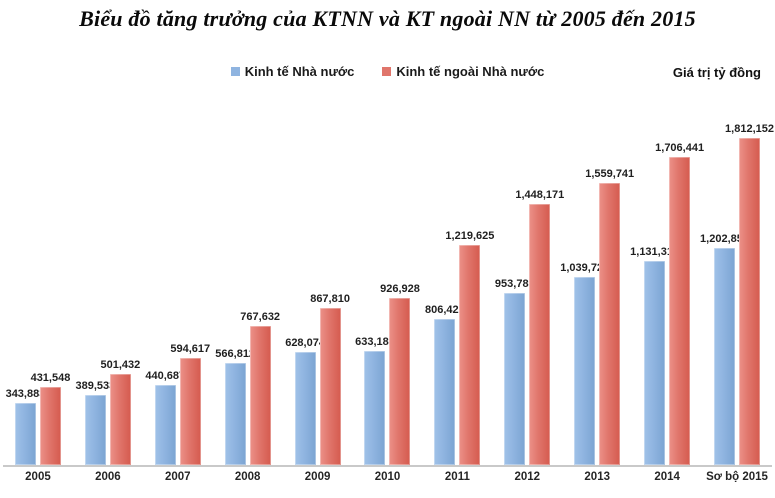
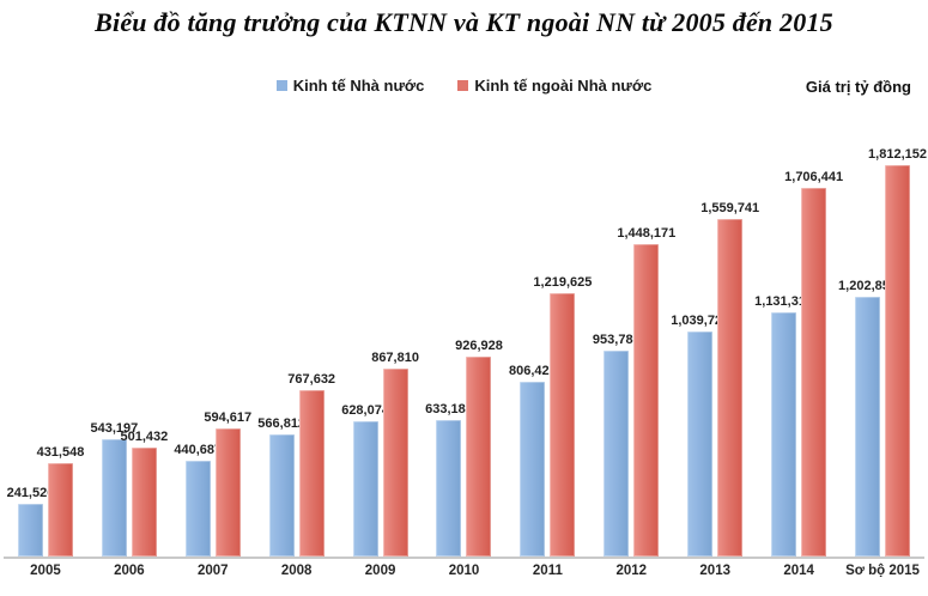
Kinh tế Nhà nước/2005: 343,883 -> 241,526
Kinh tế Nhà nước/2006: 389,533 -> 543,197
